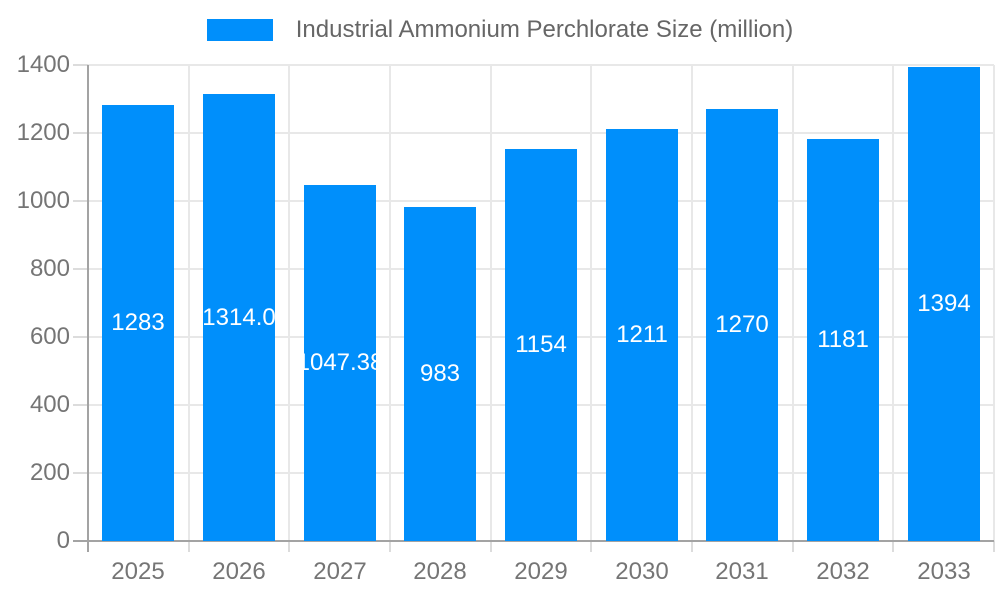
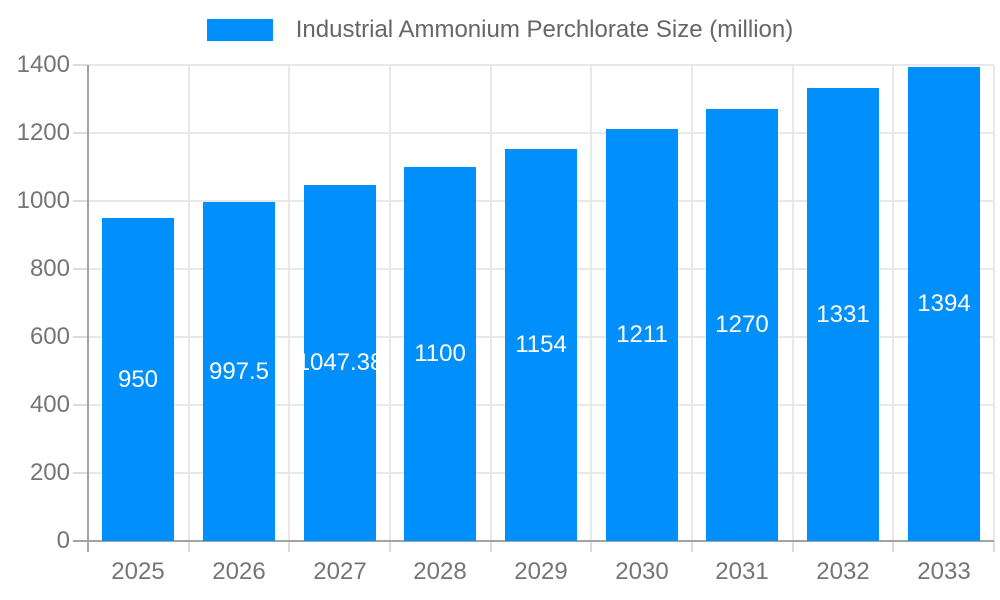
2025: 1283 -> 950
2026: 1314.0 -> 997.5
2028: 983 -> 1100
2032: 1181 -> 1331
